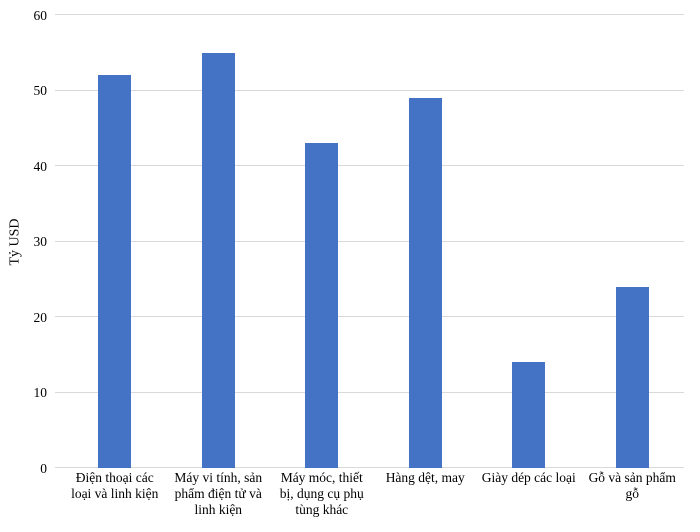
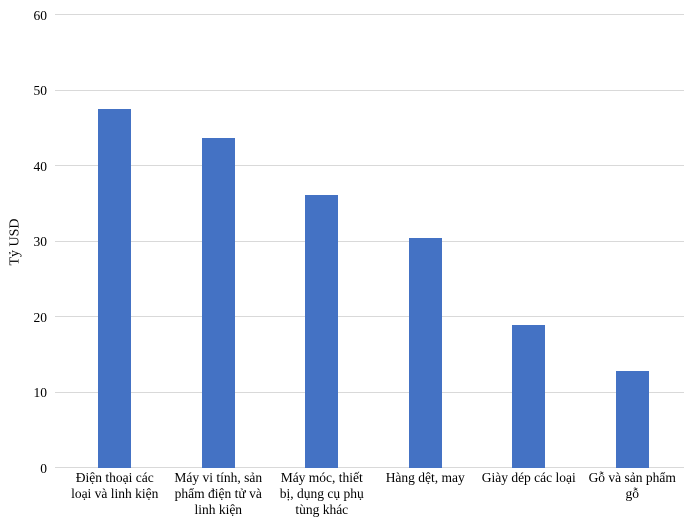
Điện thoại các loại và linh kiện: 52 -> 48
Máy vi tính, sản phẩm điện tử và linh kiện: 55 -> 44
Máy móc, thiết bị, dụng cụ phụ tùng khác: 43 -> 36
Hàng dệt, may: 49 -> 30
Giày dép các loại: 14 -> 19
Gỗ và sản phẩm gỗ: 24 -> 13
